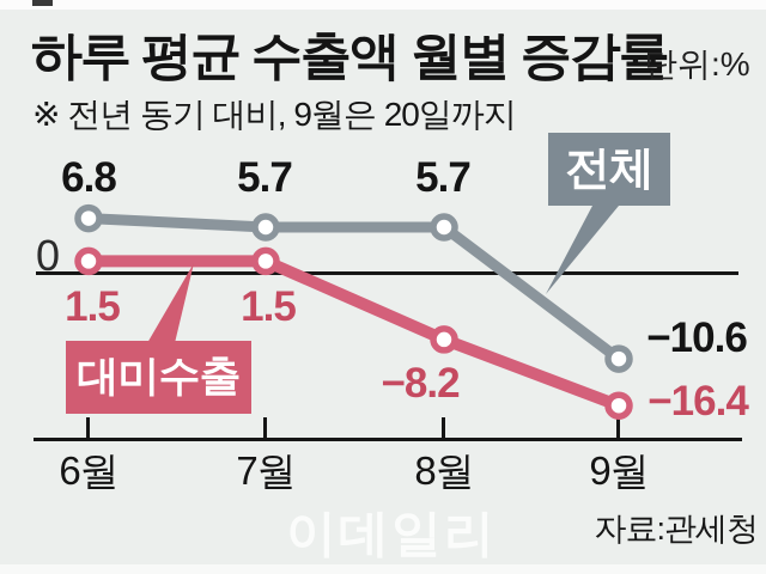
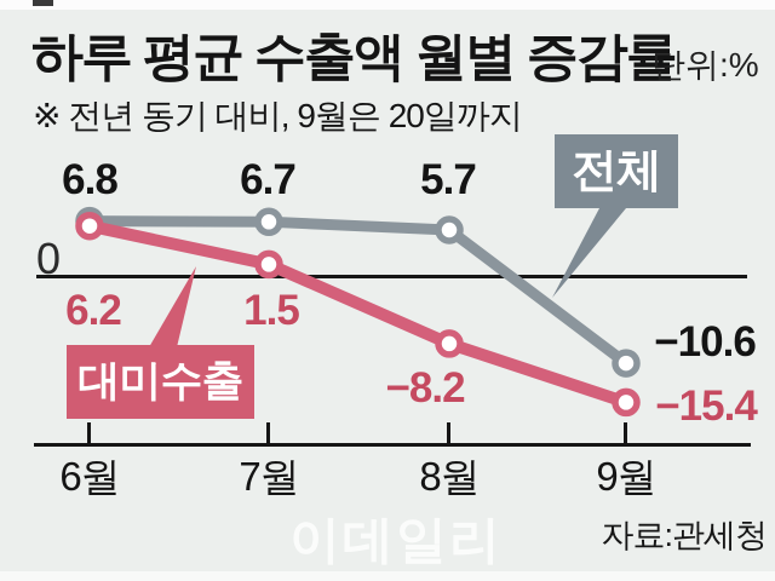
대미수출/6월: 1.5 -> 6.2
전체/7월: 5.7 -> 6.7
대미수출/9월: −16.4 -> −15.4
